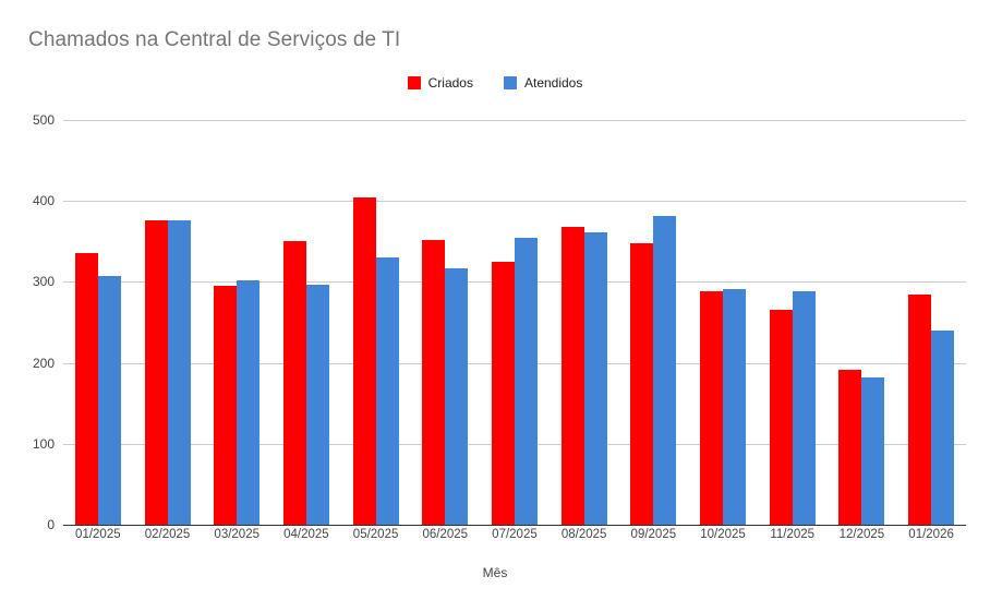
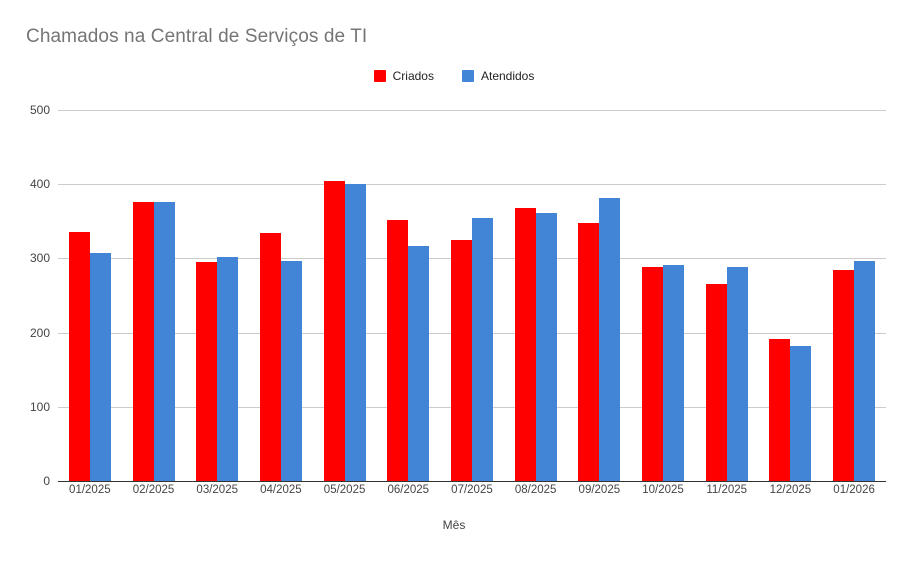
Criados/04/2025: 350 -> 330
Atendidos/05/2025: 330 -> 400
Atendidos/01/2026: 240 -> 300
